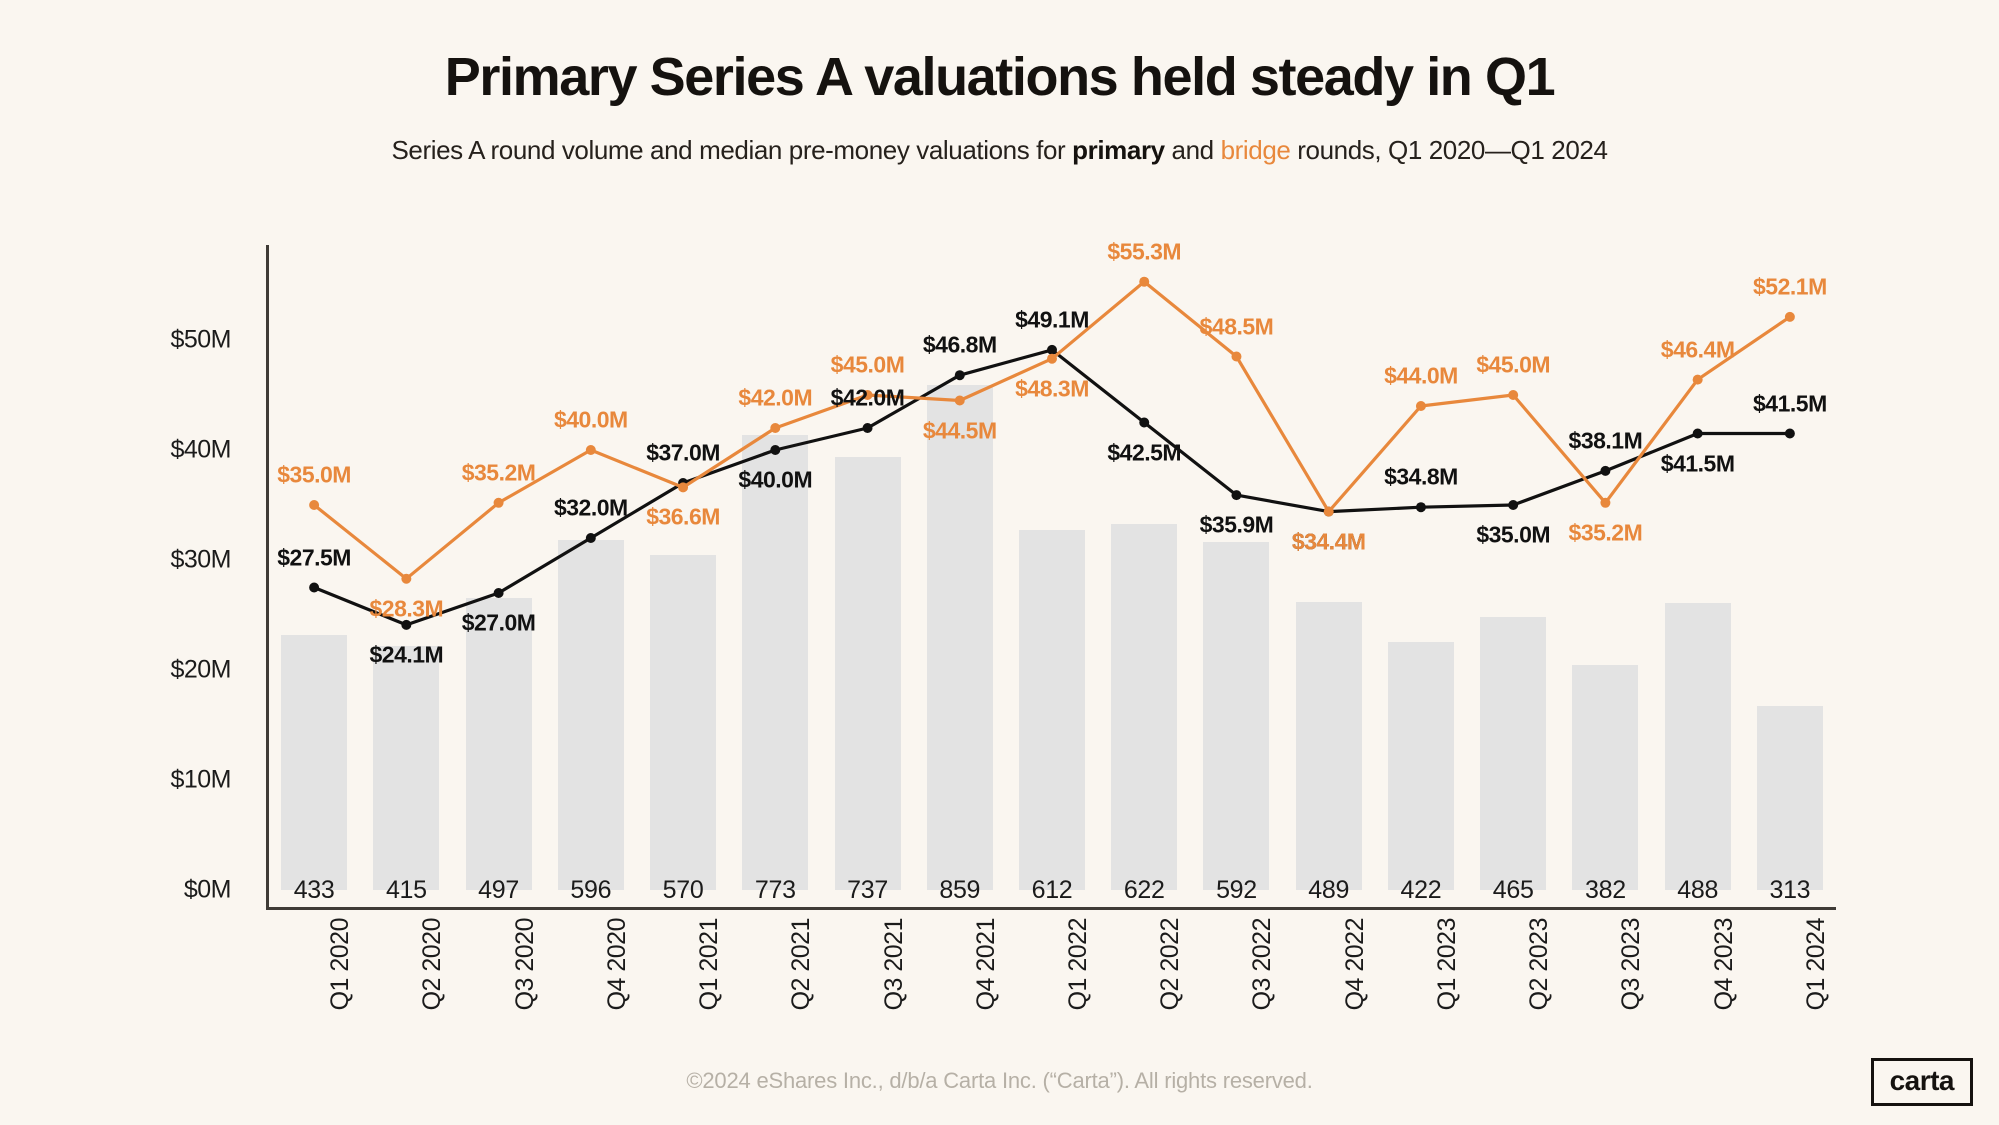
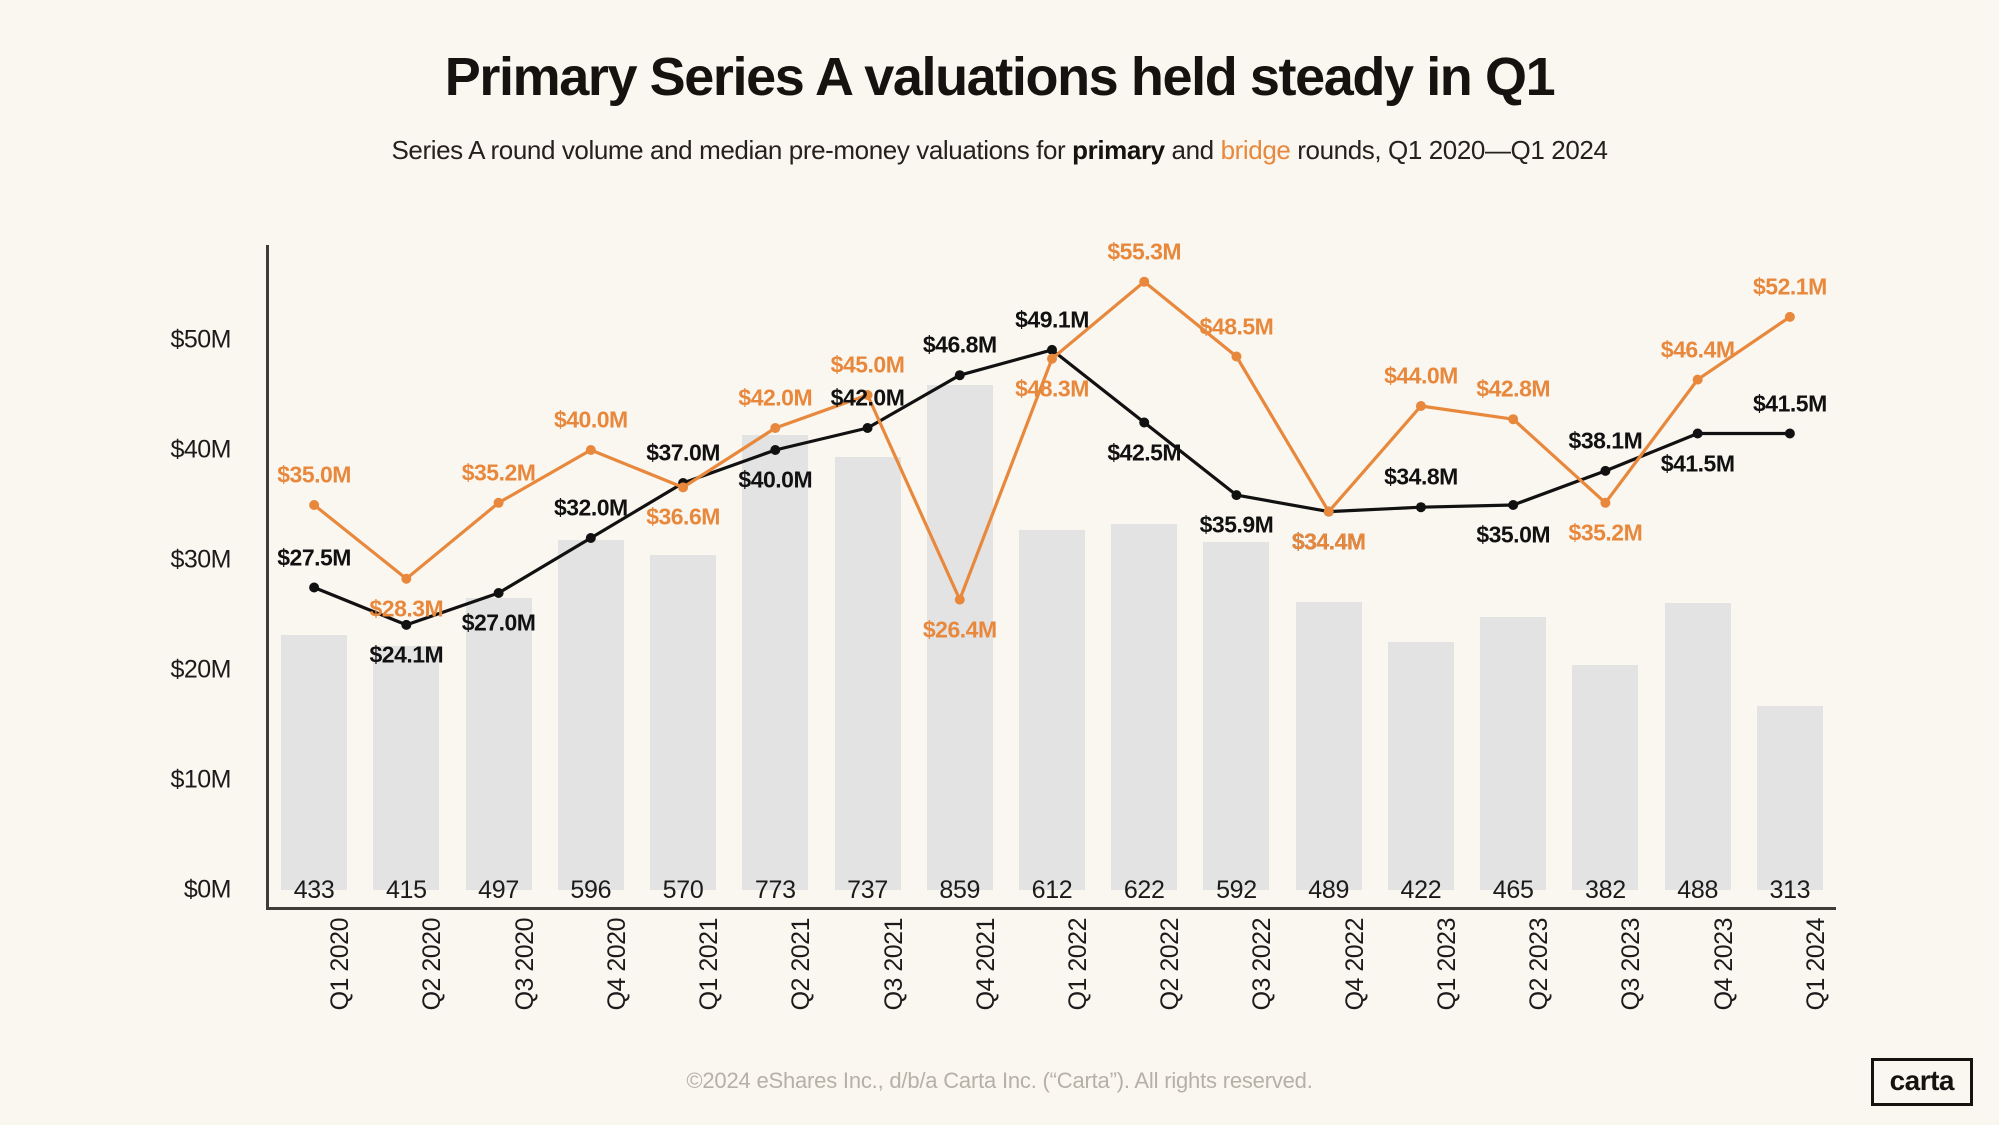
bridge/Q4 2021: $44.5M -> $26.4M
bridge/Q2 2023: $45.0M -> $42.8M
